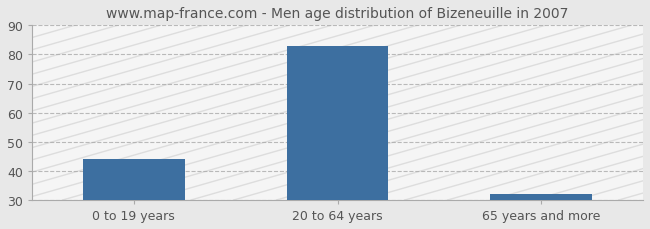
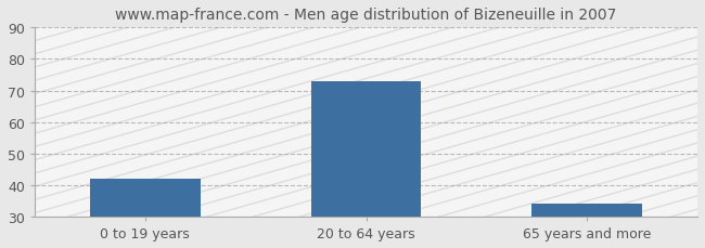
0 to 19 years: 44 -> 42
20 to 64 years: 83 -> 73
65 years and more: 32 -> 34
